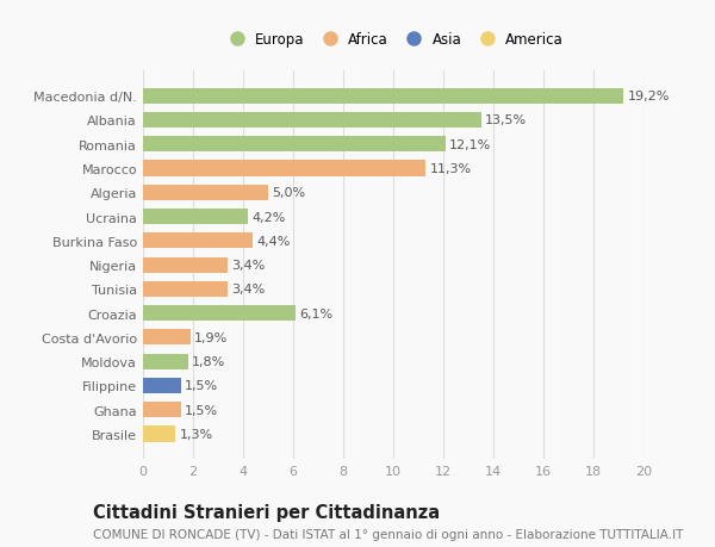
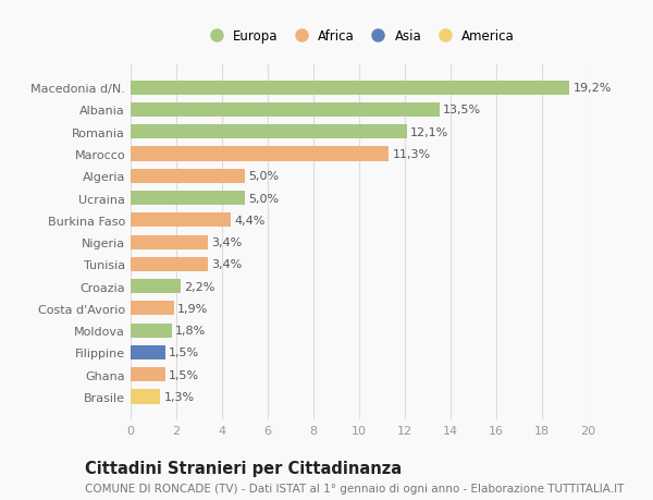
Ucraina: 4,2% -> 5,0%
Croazia: 6,1% -> 2,2%
